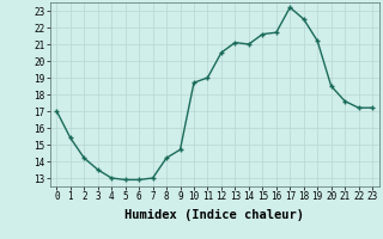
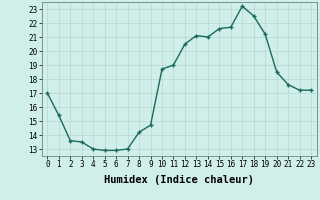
2: 14.2 -> 13.6
